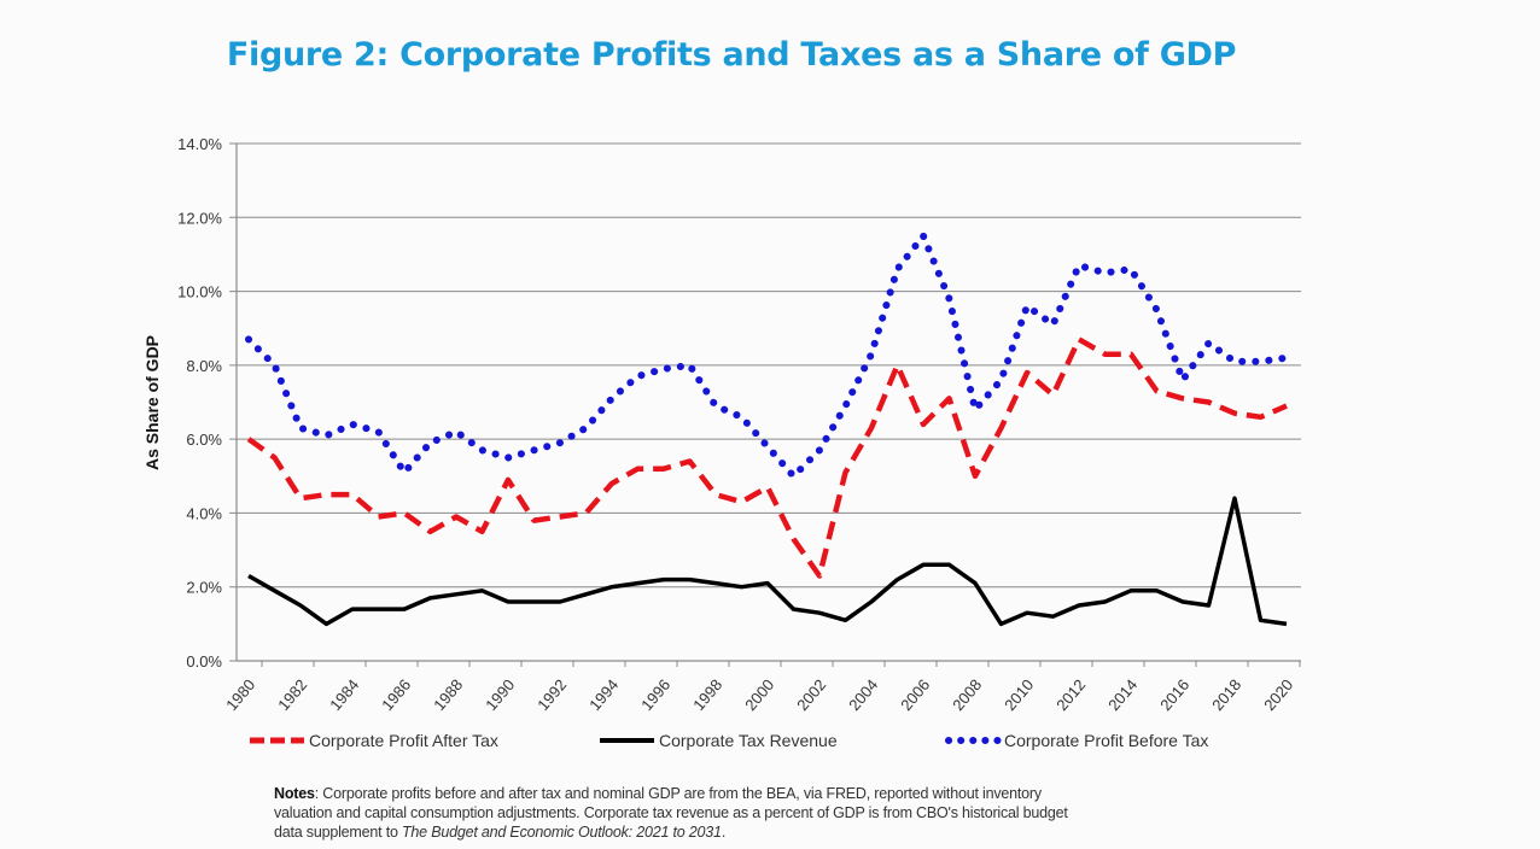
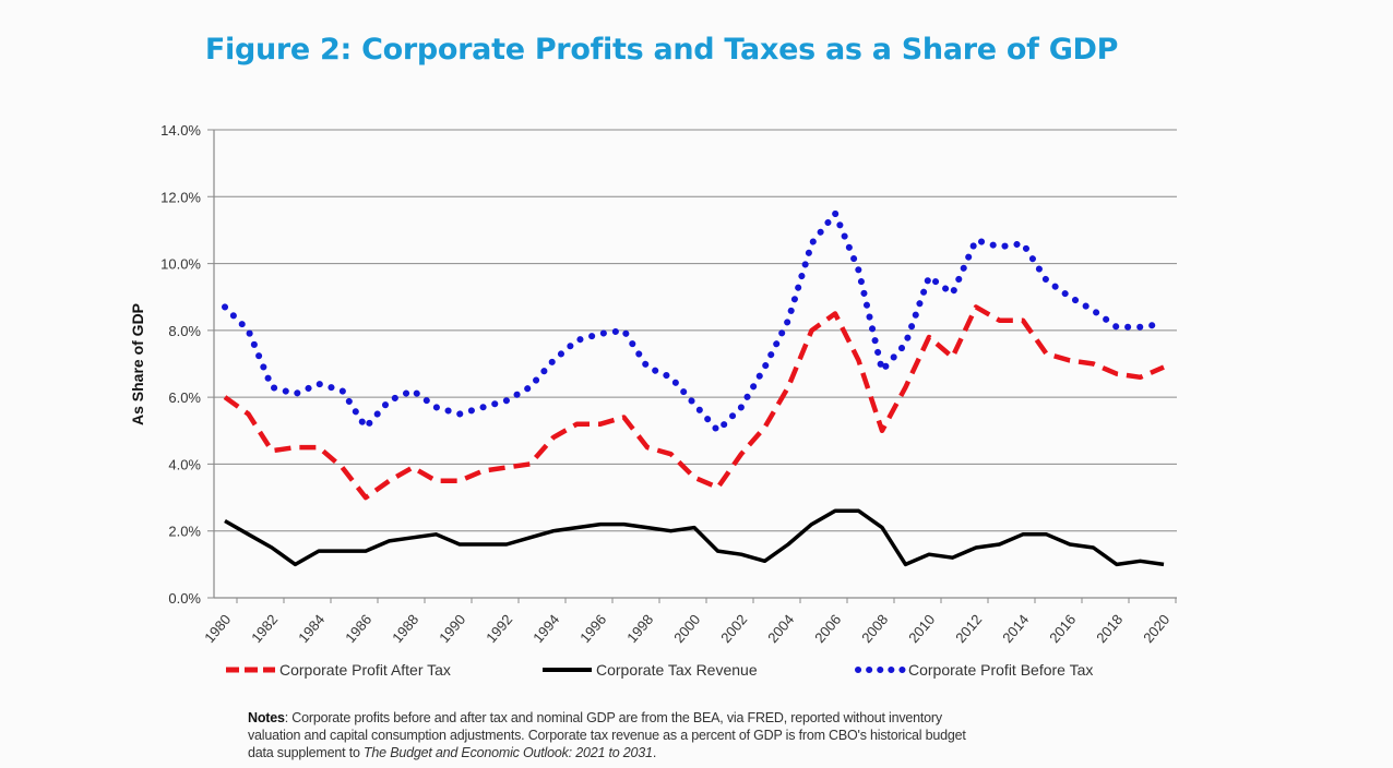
Corporate Profit After Tax/1986: 4.0% -> 3.0%
Corporate Profit After Tax/1990: 4.9% -> 3.5%
Corporate Profit After Tax/2000: 4.7% -> 3.6%
Corporate Profit After Tax/2002: 2.3% -> 4.3%
Corporate Profit After Tax/2006: 6.4% -> 8.5%
Corporate Profit Before Tax/2016: 7.6% -> 9.0%
Corporate Tax Revenue/2018: 4.4% -> 1.0%
